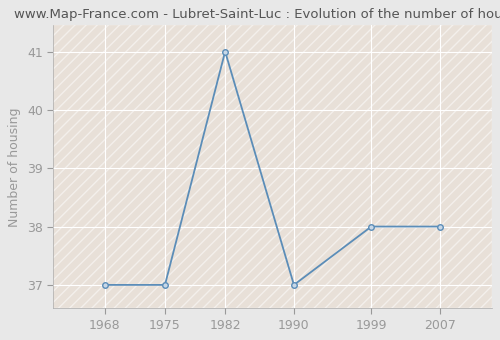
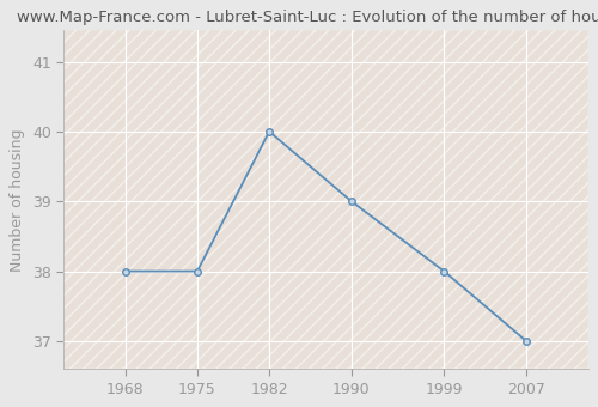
1968: 37 -> 38
1975: 37 -> 38
1982: 41 -> 40
1990: 37 -> 39
2007: 38 -> 37
